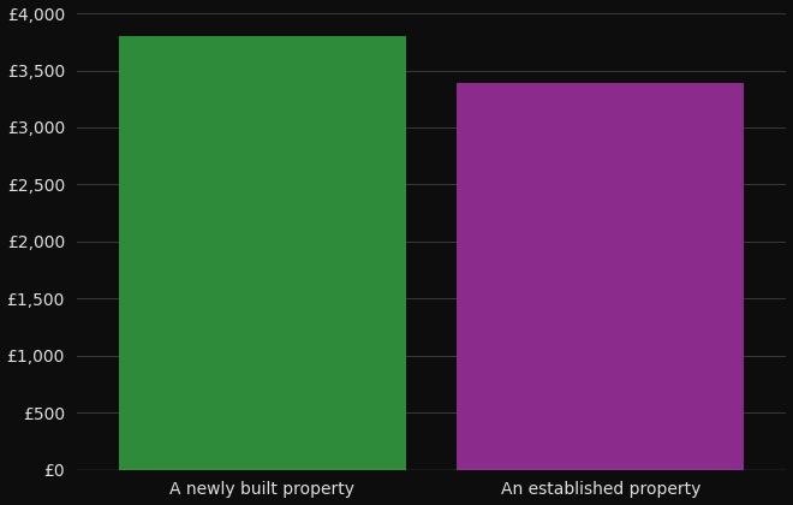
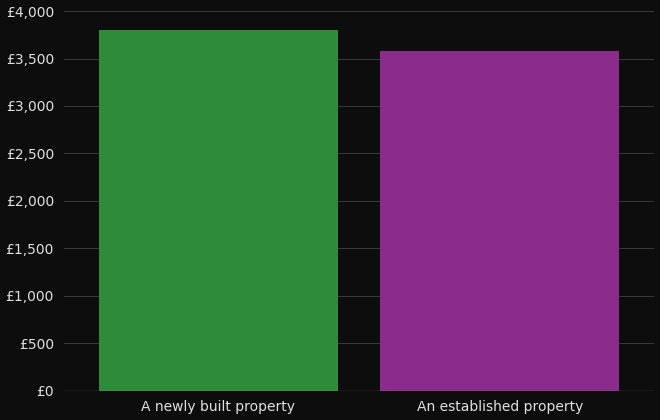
An established property: £3,390 -> £3,580
